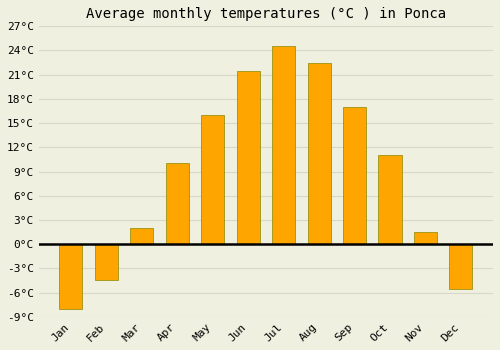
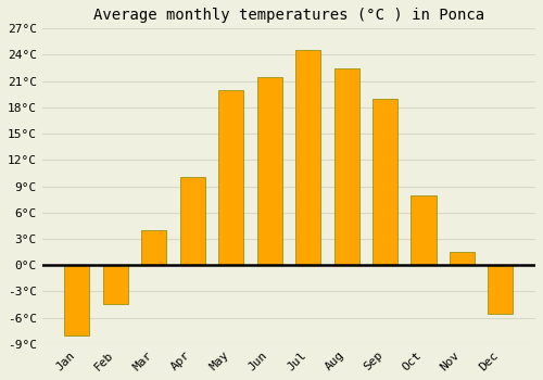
Mar: 2.0°C -> 4.0°C
May: 16.0°C -> 20.0°C
Sep: 17.0°C -> 19.0°C
Oct: 11.0°C -> 8.0°C
